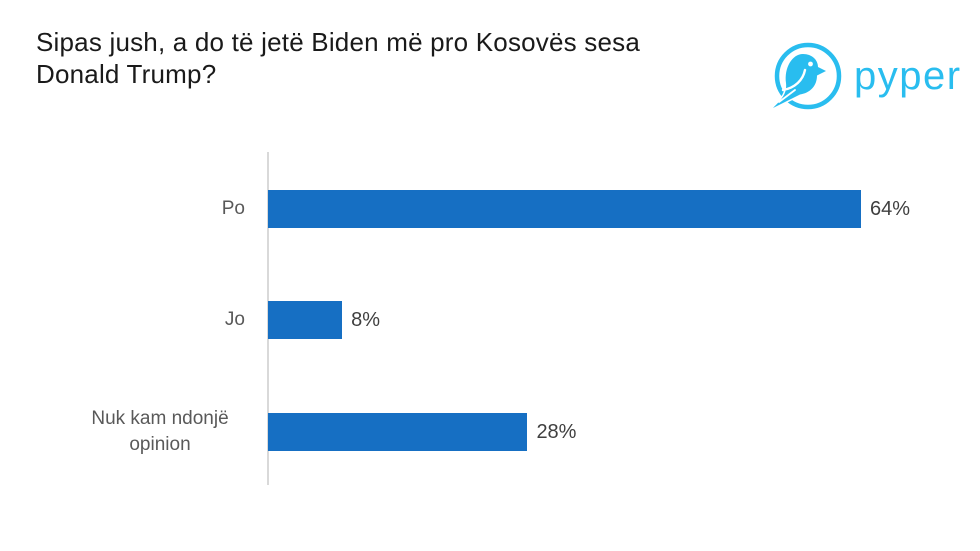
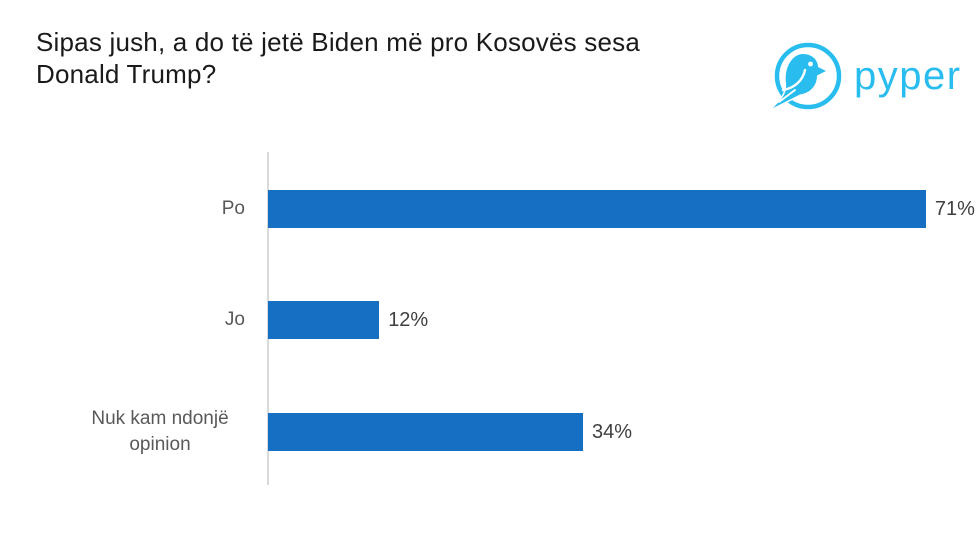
Po: 64% -> 71%
Jo: 8% -> 12%
Nuk kam ndonjë opinion: 28% -> 34%
